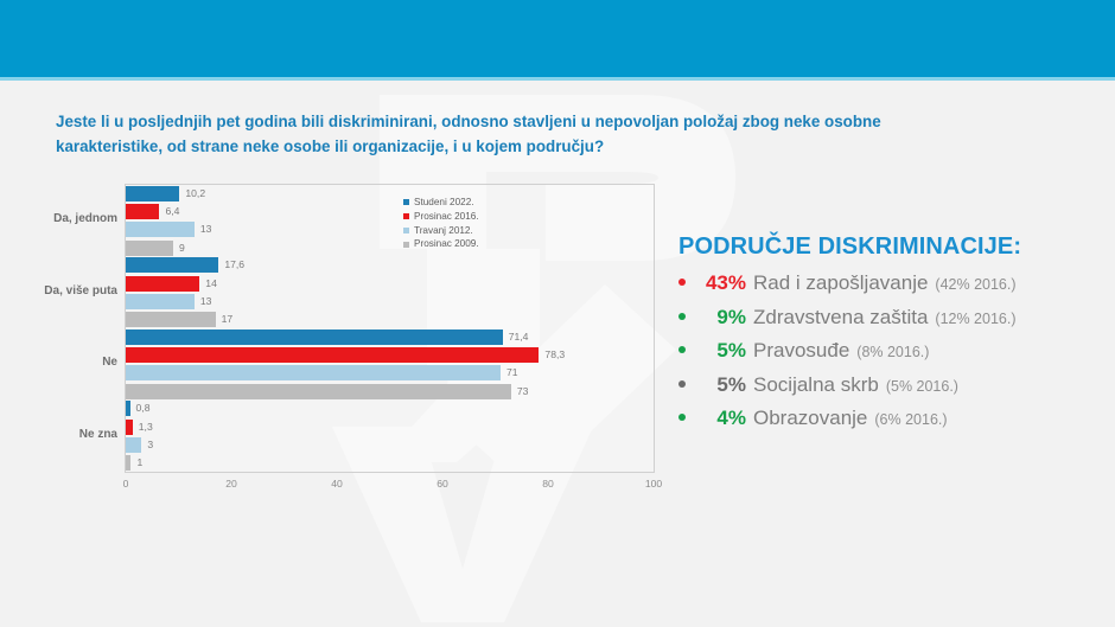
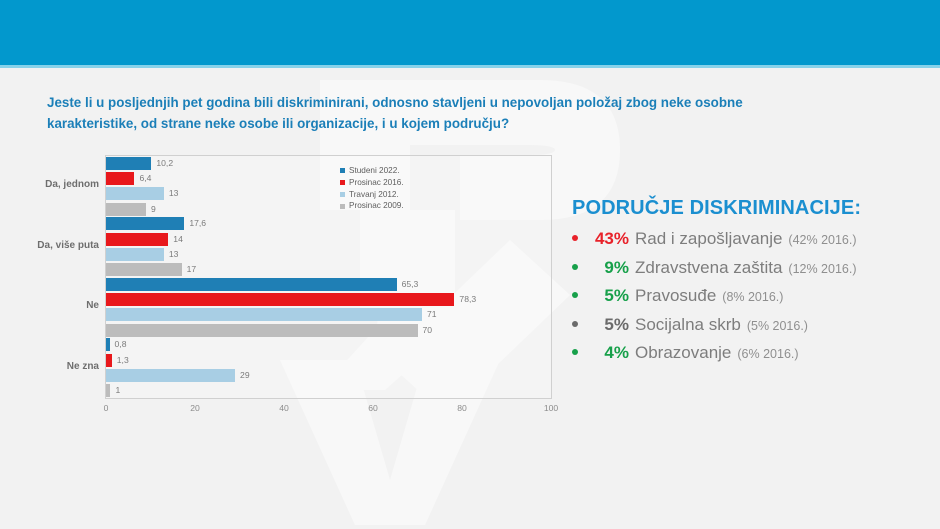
Studeni 2022./Ne: 71,4 -> 65,3
Prosinac 2009./Ne: 73 -> 70
Travanj 2012./Ne zna: 3 -> 29
